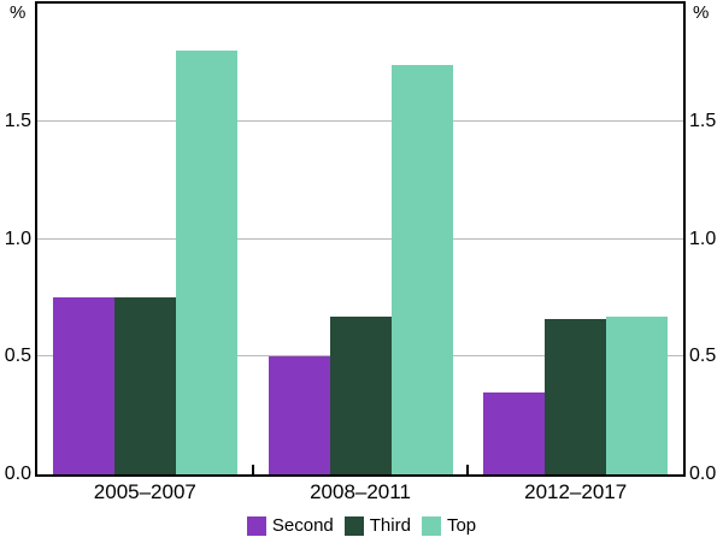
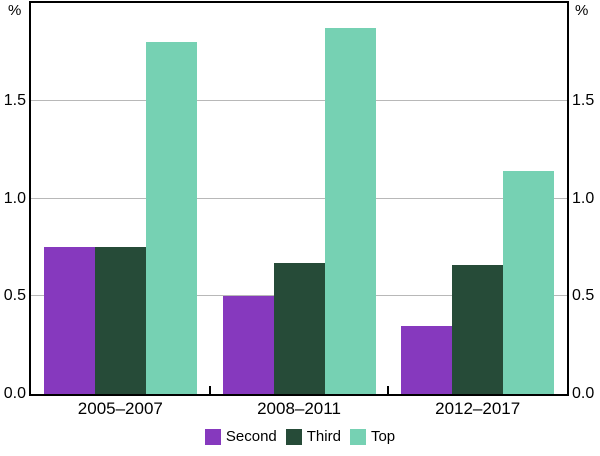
Top/2008–2011: 1.74 -> 1.87
Top/2012–2017: 0.67 -> 1.14
